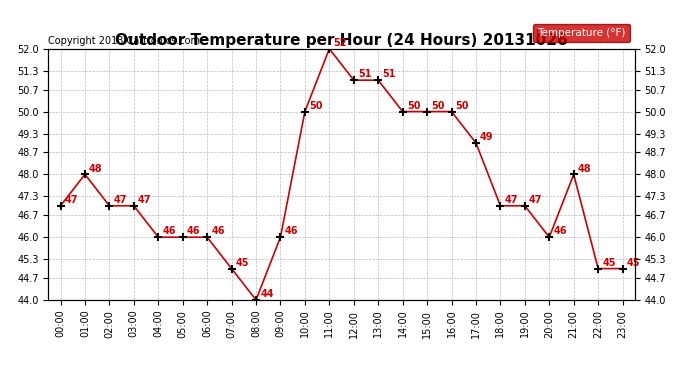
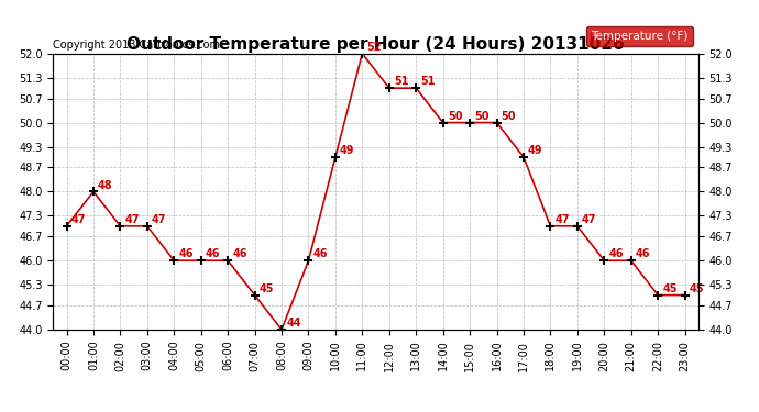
10:00: 50 -> 49
21:00: 48 -> 46
